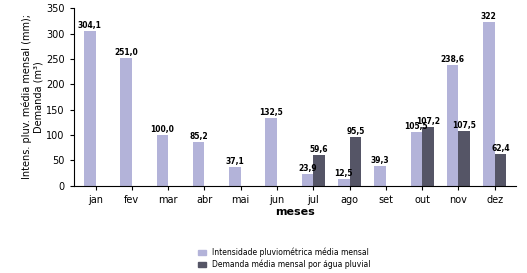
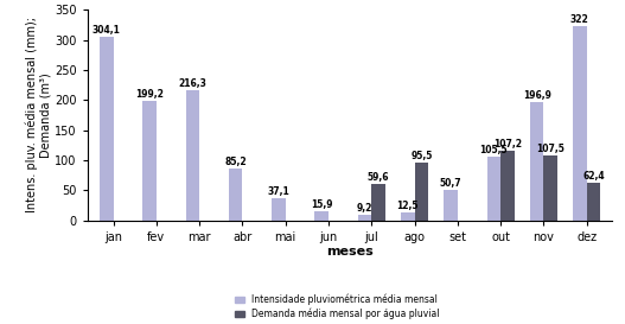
Intensidade pluviométrica média mensal/fev: 251,0 -> 199,2
Intensidade pluviométrica média mensal/mar: 100,0 -> 216,3
Intensidade pluviométrica média mensal/jun: 132,5 -> 15,9
Intensidade pluviométrica média mensal/jul: 23,9 -> 9,2
Intensidade pluviométrica média mensal/set: 39,3 -> 50,7
Intensidade pluviométrica média mensal/nov: 238,6 -> 196,9
